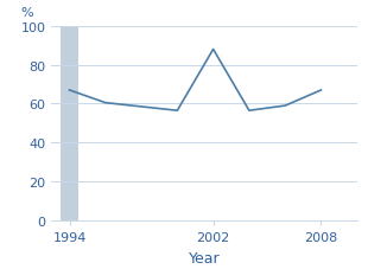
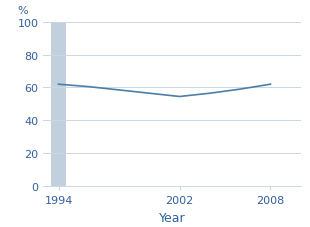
1994: 67 -> 62
2002: 88 -> 54
2008: 67 -> 62
